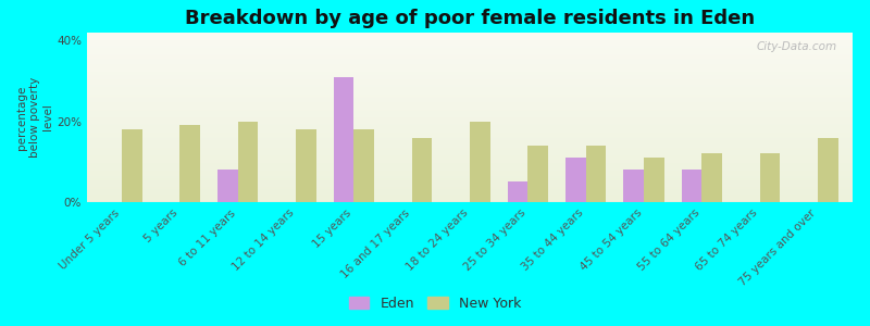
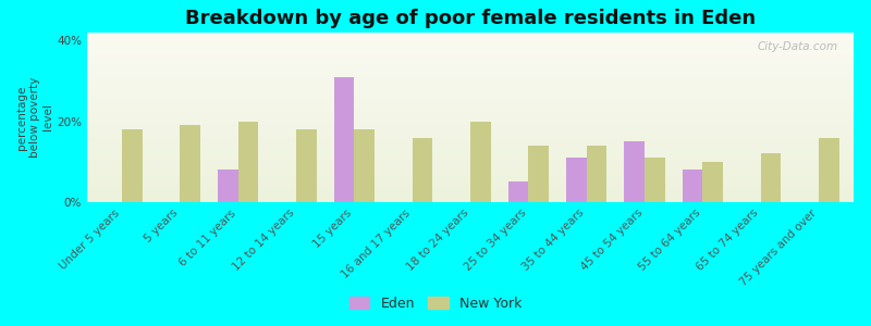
Eden/45 to 54 years: 8% -> 15%
New York/55 to 64 years: 12% -> 10%
